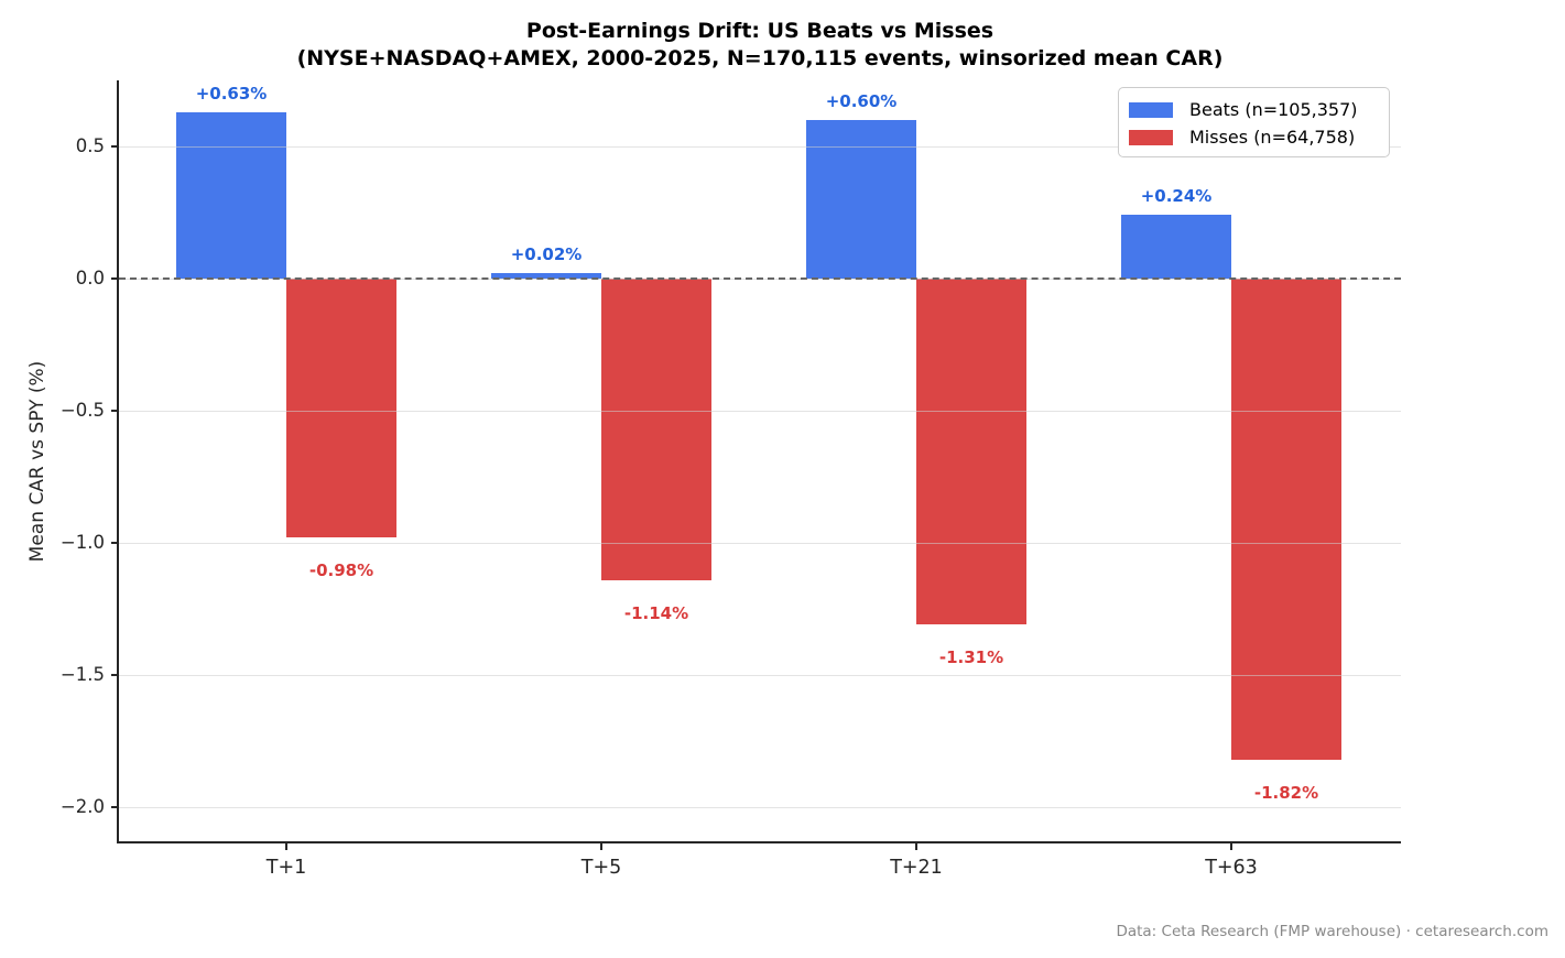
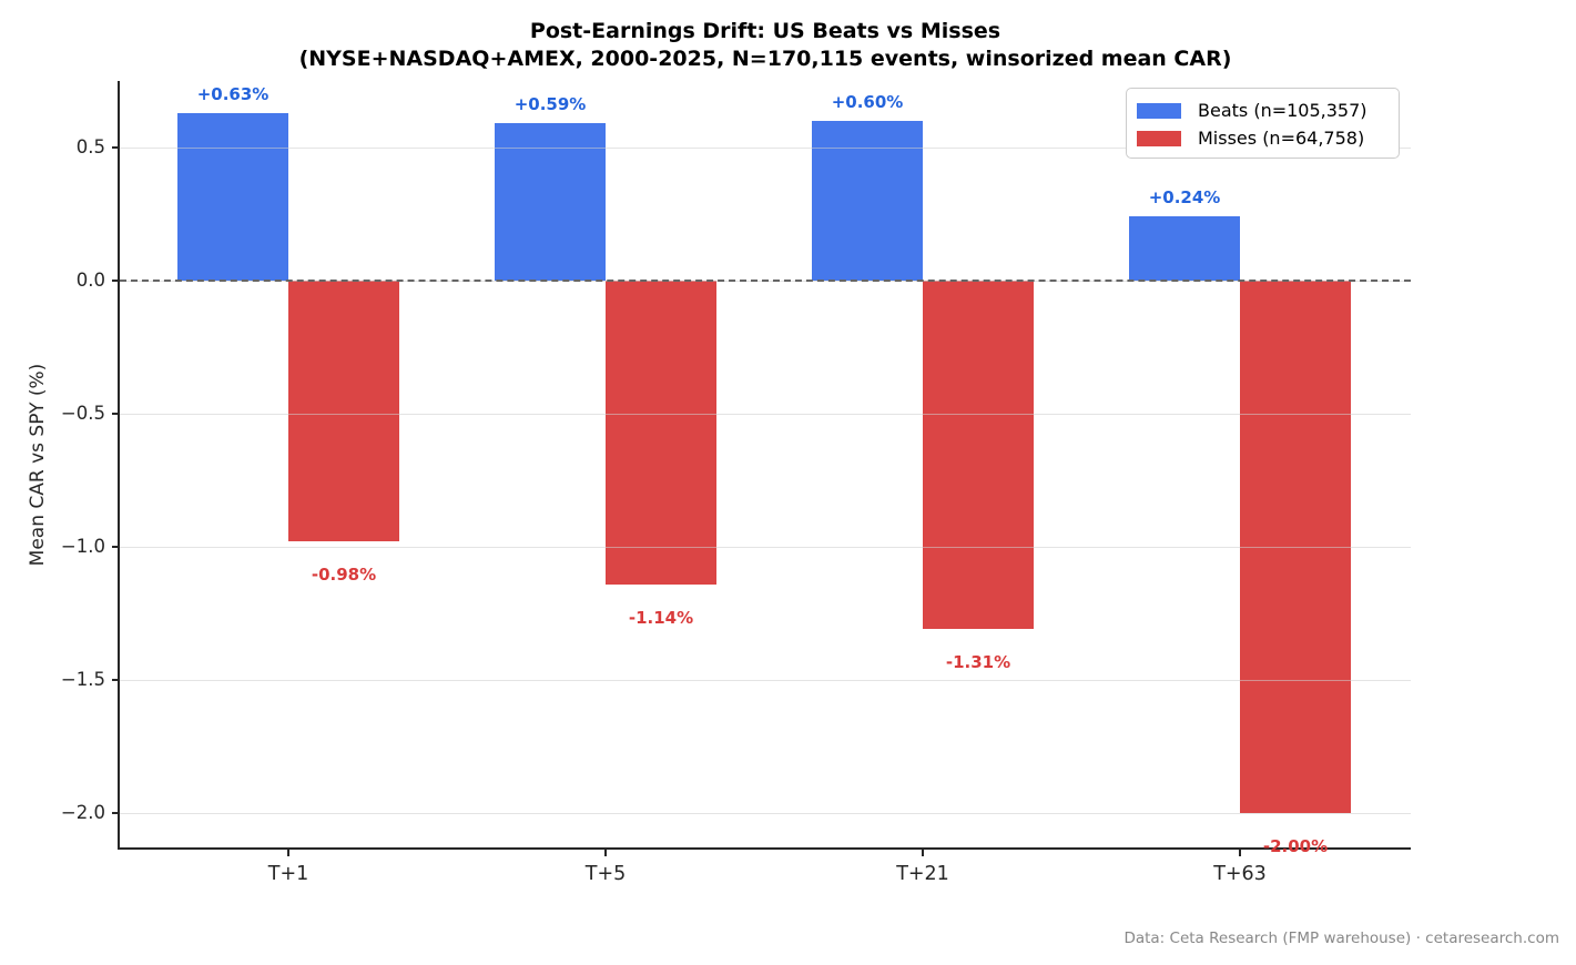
Beats (n=105,357)/T+5: +0.02% -> +0.59%
Misses (n=64,758)/T+63: -1.82% -> -2.00%
